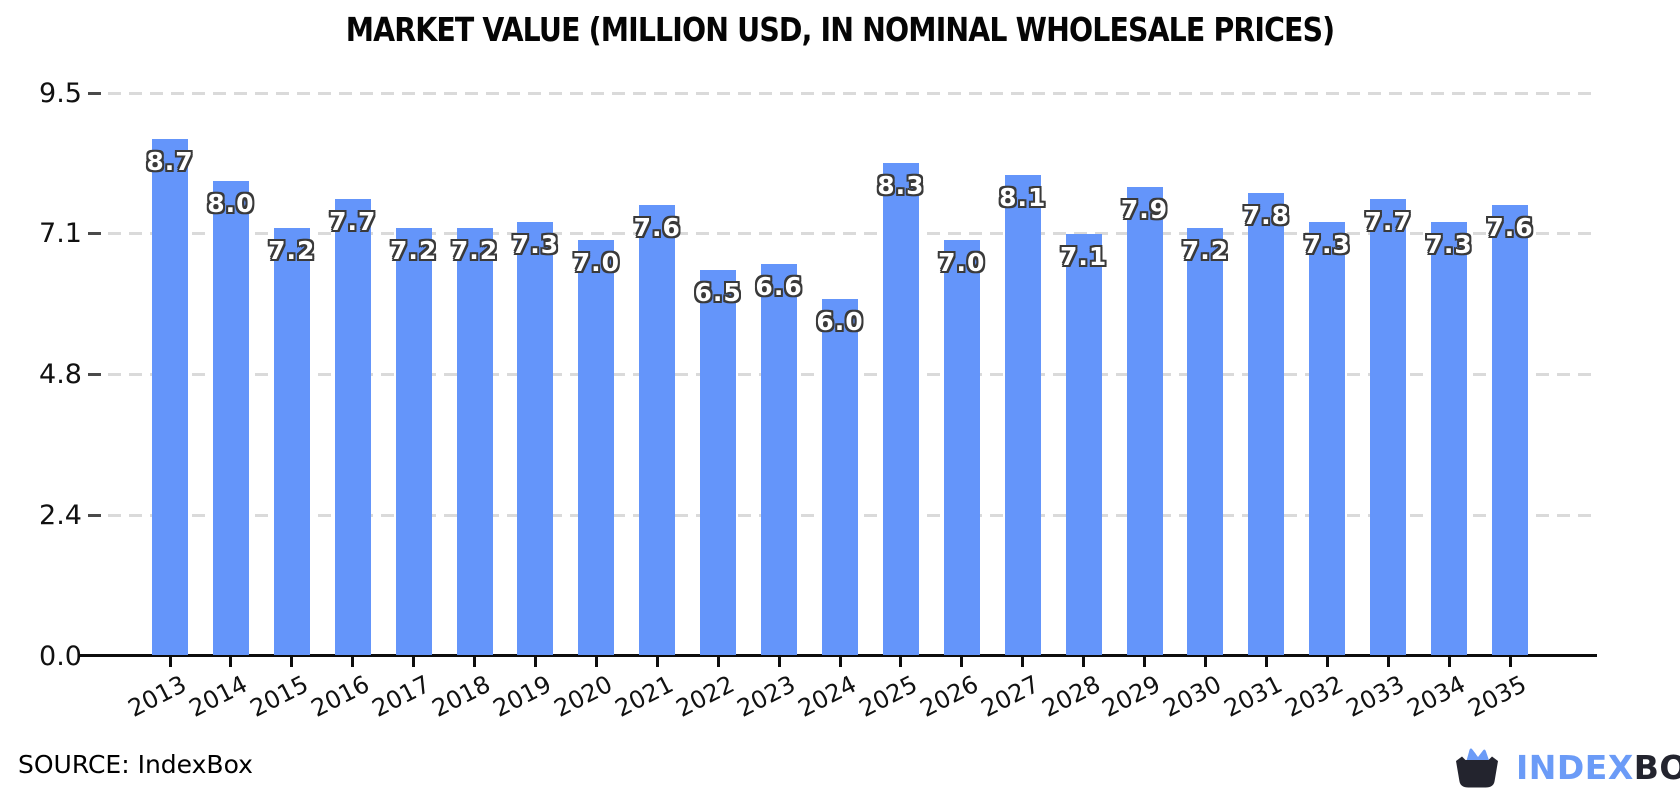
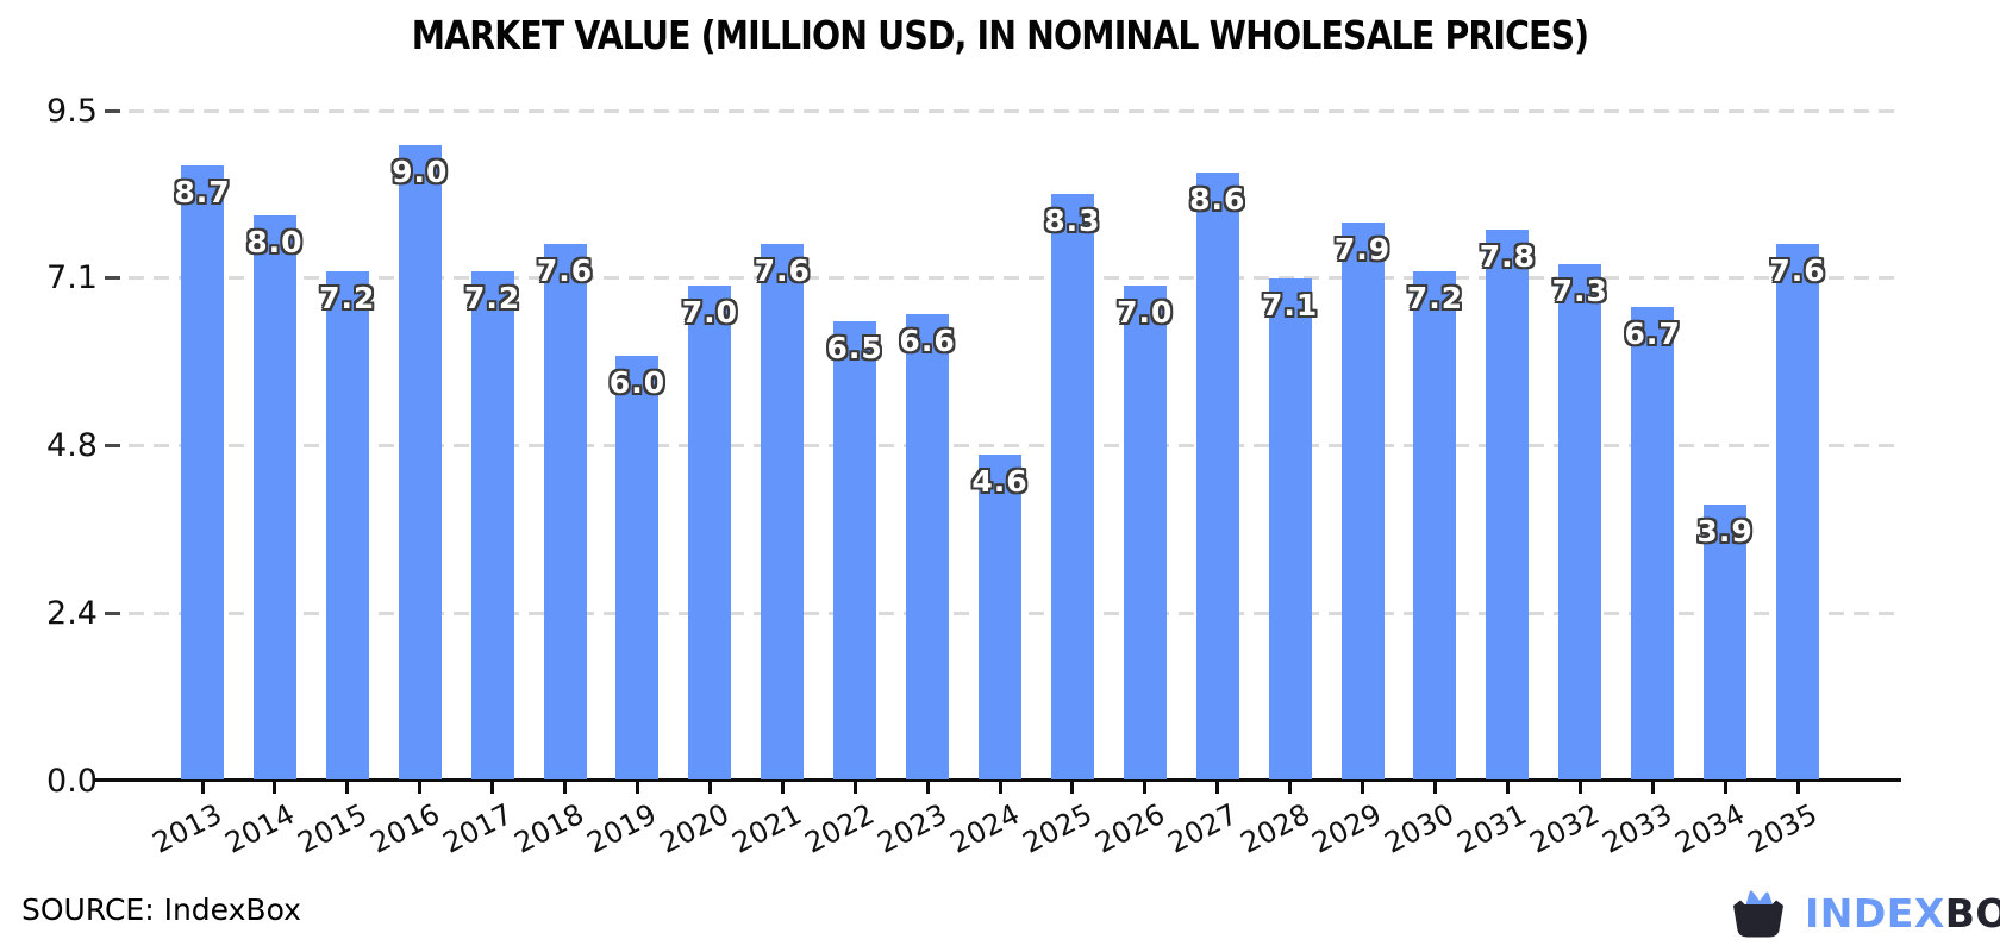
2016: 7.7 -> 9.0
2018: 7.2 -> 7.6
2019: 7.3 -> 6.0
2024: 6.0 -> 4.6
2027: 8.1 -> 8.6
2033: 7.7 -> 6.7
2034: 7.3 -> 3.9
